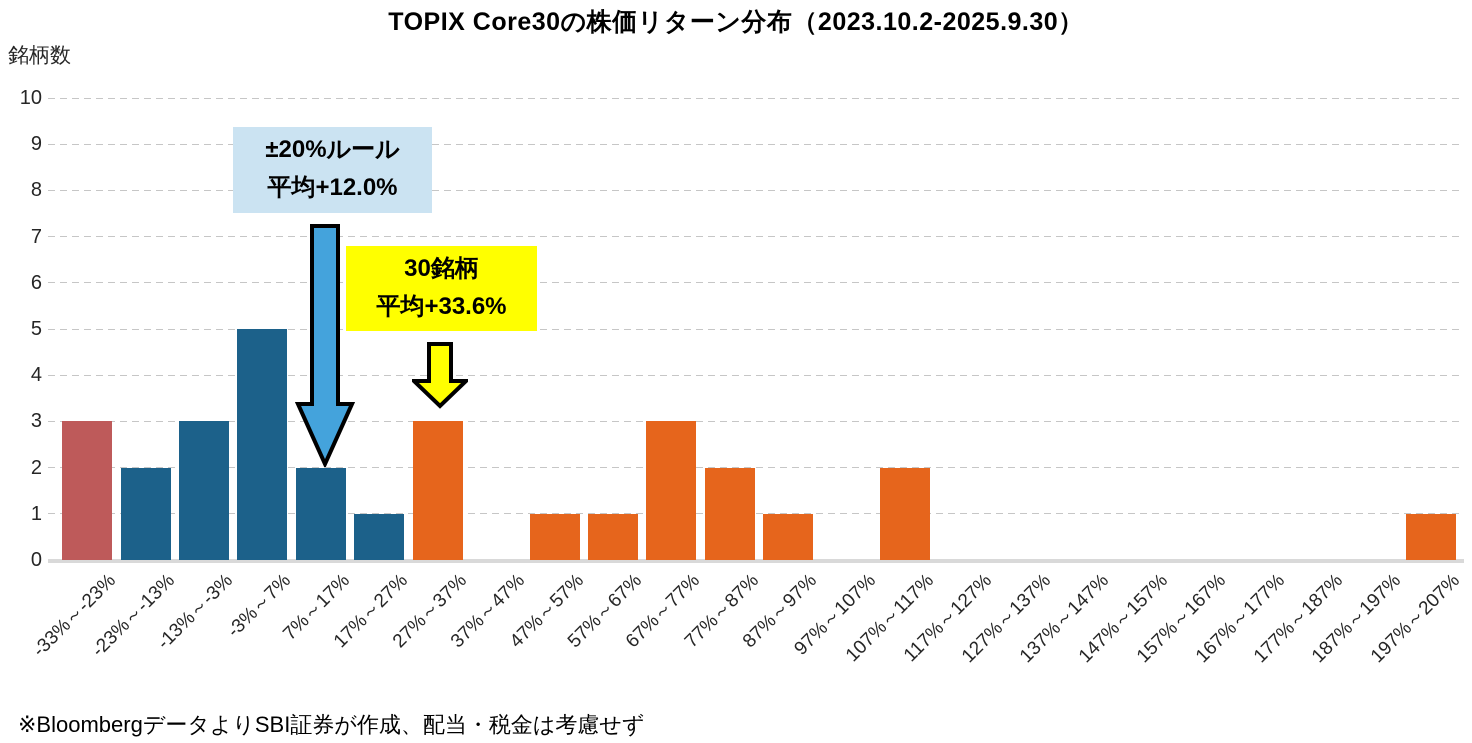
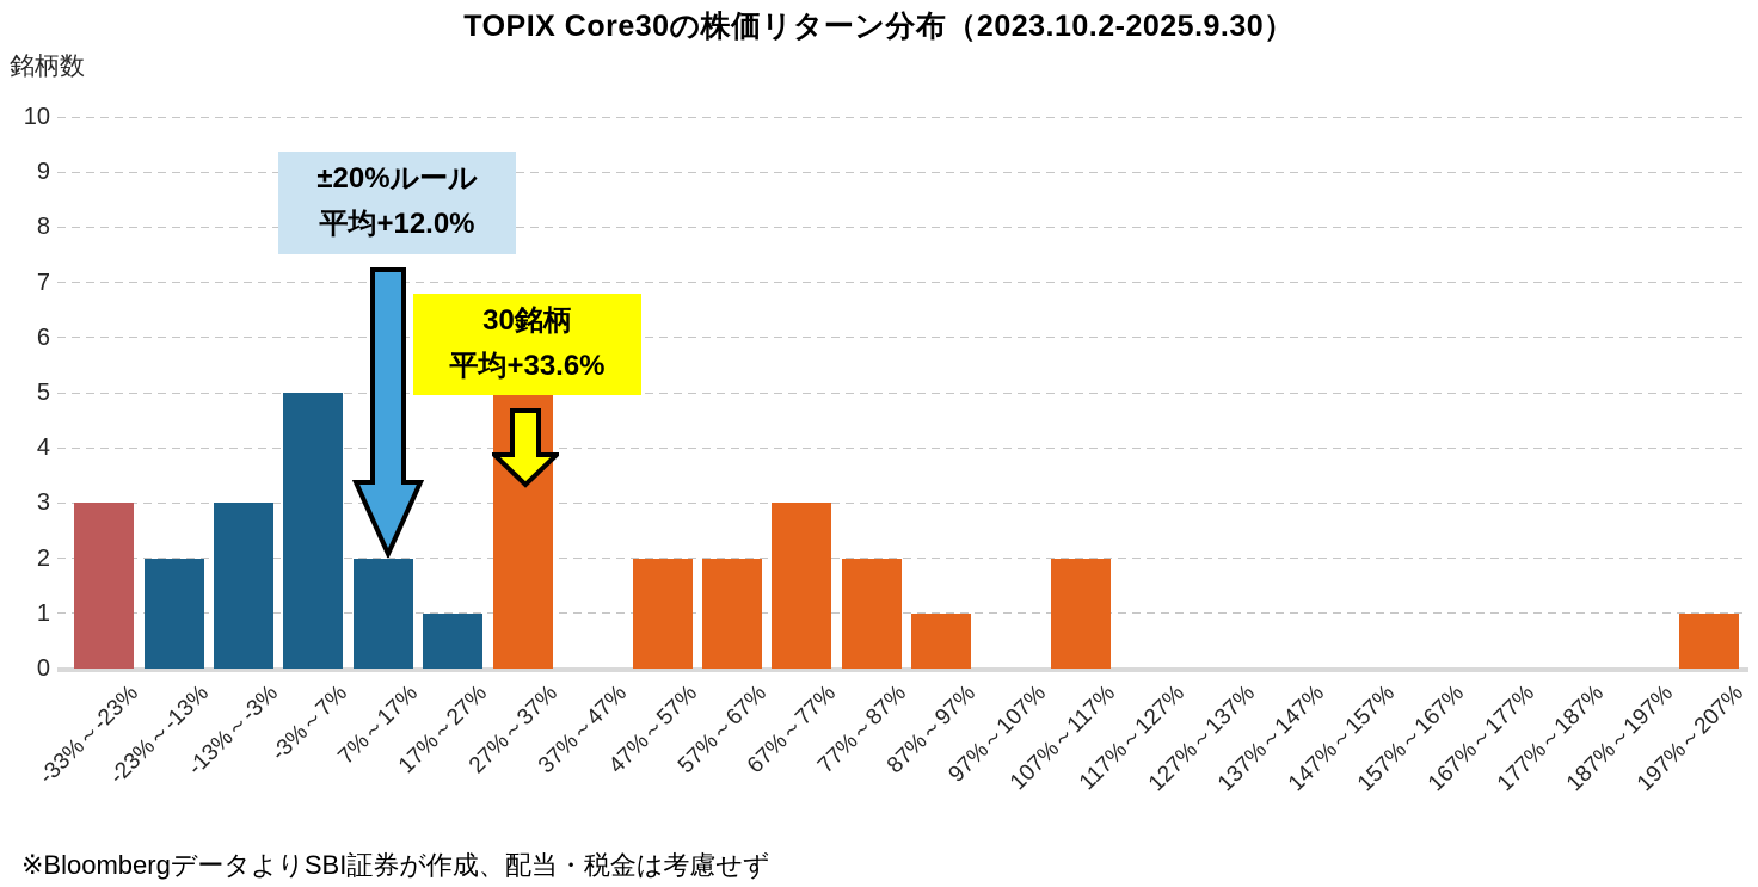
27%～37%: 3 -> 6
47%～57%: 1 -> 2
57%～67%: 1 -> 2
